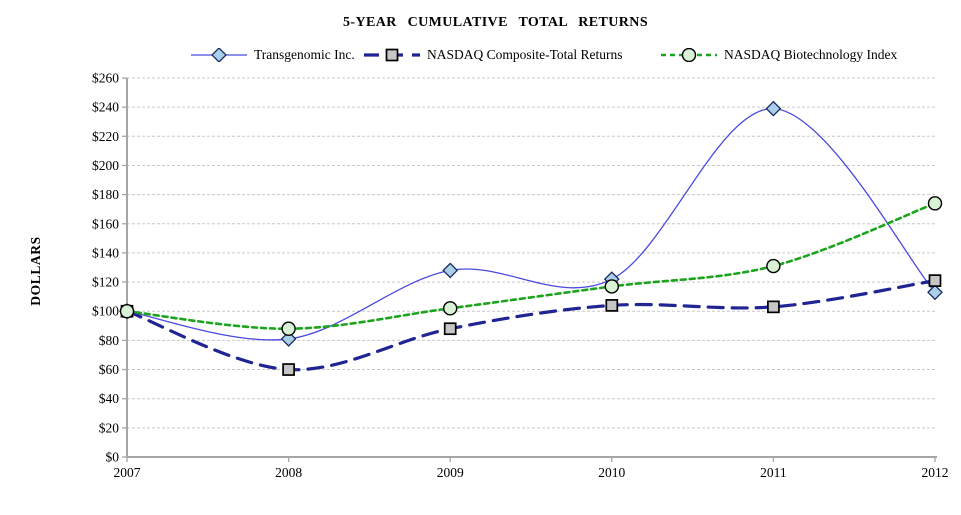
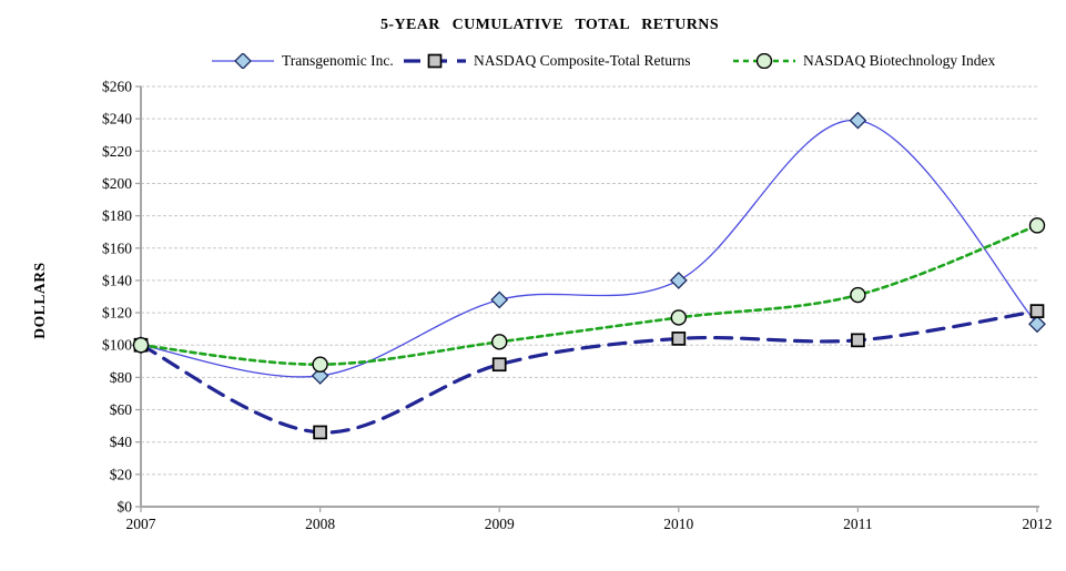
NASDAQ Composite-Total Returns/2008: $60 -> $46
Transgenomic Inc./2010: $122 -> $140
